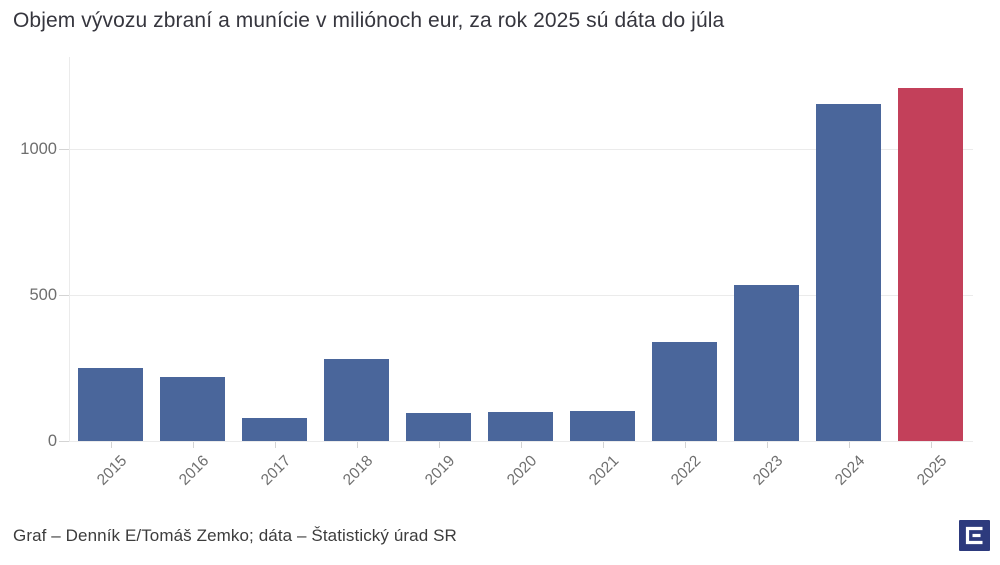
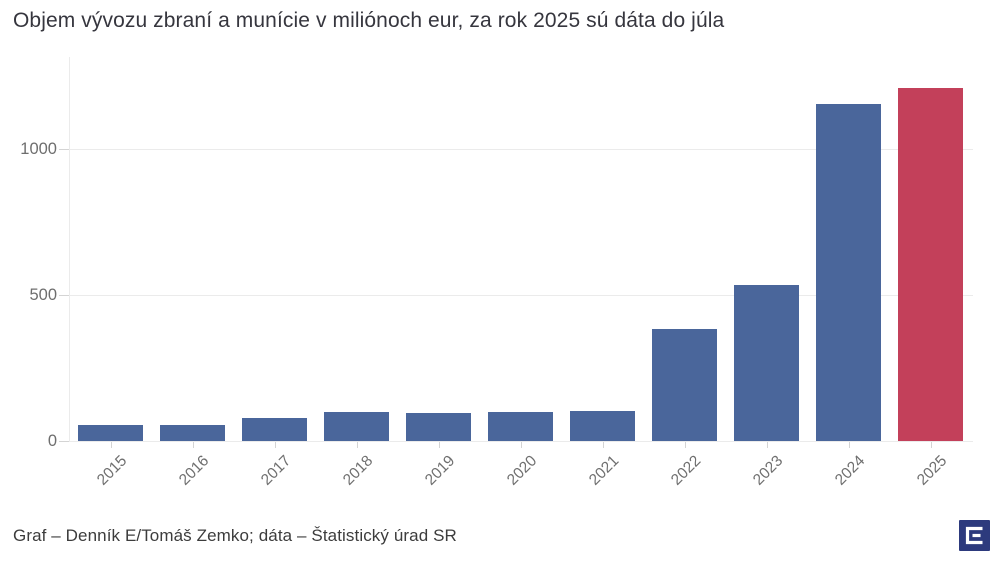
2015: 250 -> 60
2016: 220 -> 50
2018: 280 -> 100
2022: 340 -> 380
